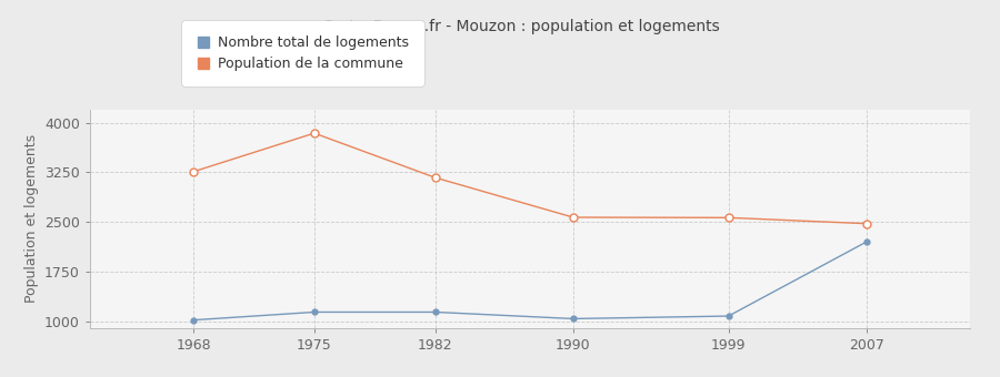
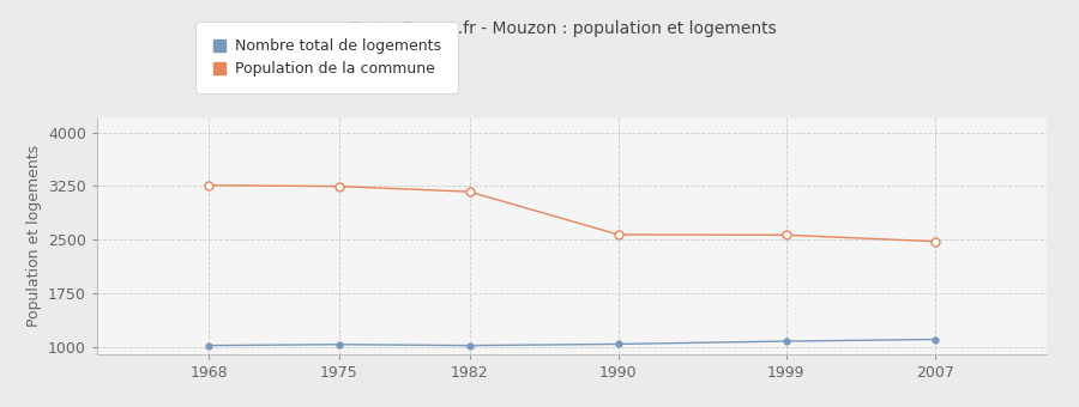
Nombre total de logements/1975: 1140 -> 1040
Population de la commune/1975: 3840 -> 3240
Nombre total de logements/1982: 1140 -> 1020
Nombre total de logements/2007: 2200 -> 1100
